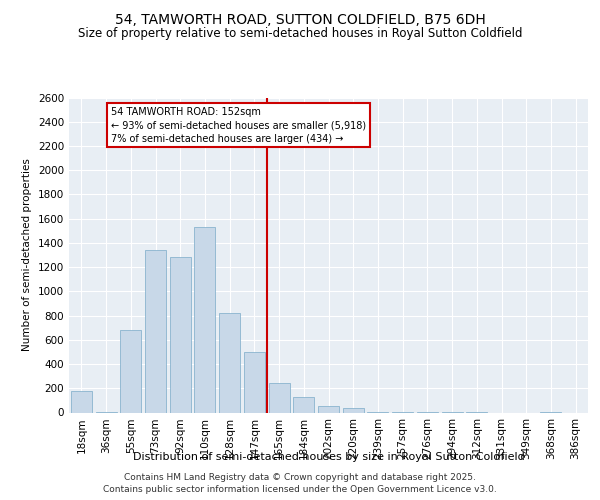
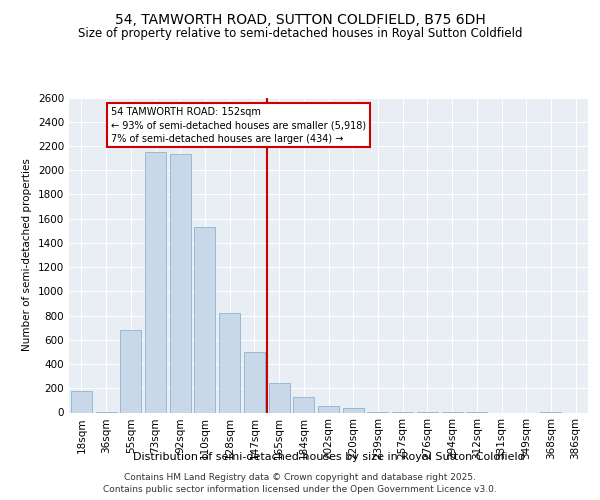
73sqm: 1340 -> 2150
92sqm: 1280 -> 2130
